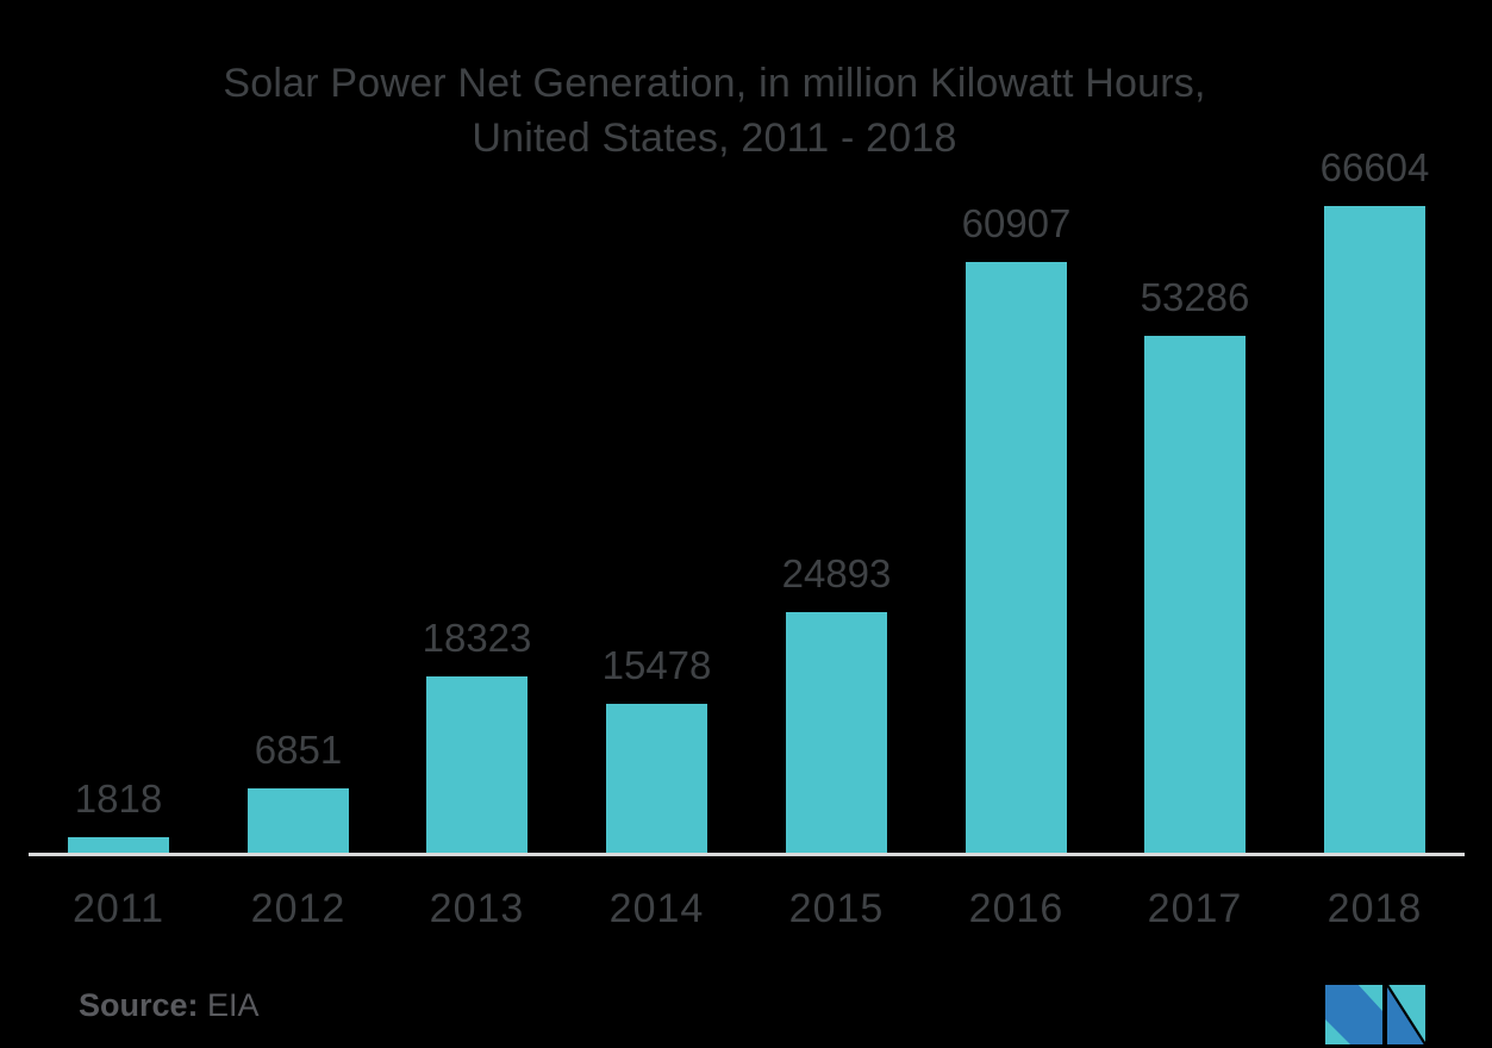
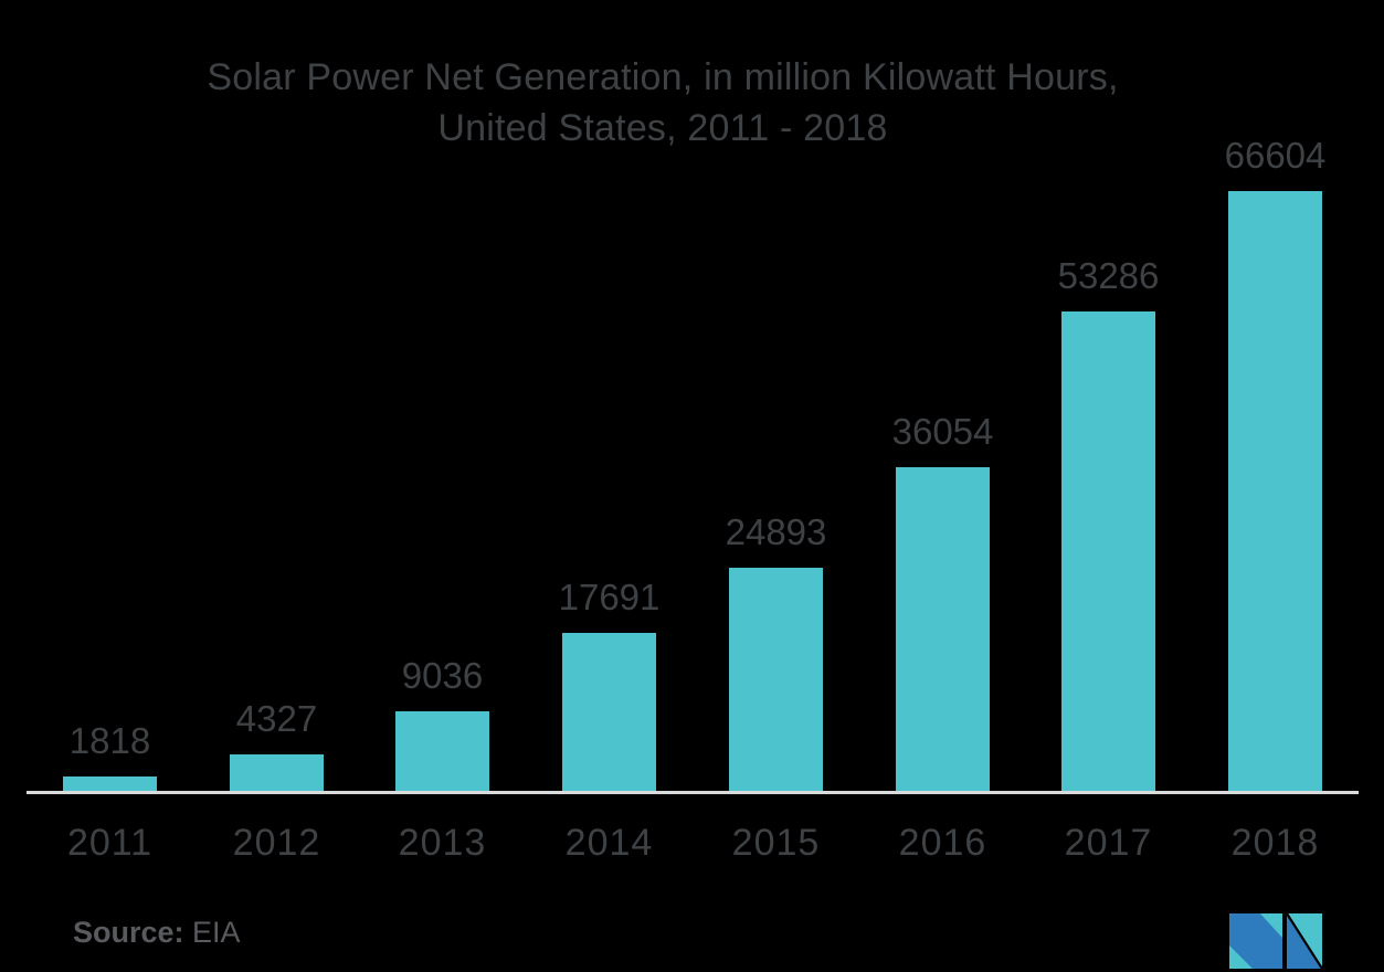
2012: 6851 -> 4327
2013: 18323 -> 9036
2014: 15478 -> 17691
2016: 60907 -> 36054
